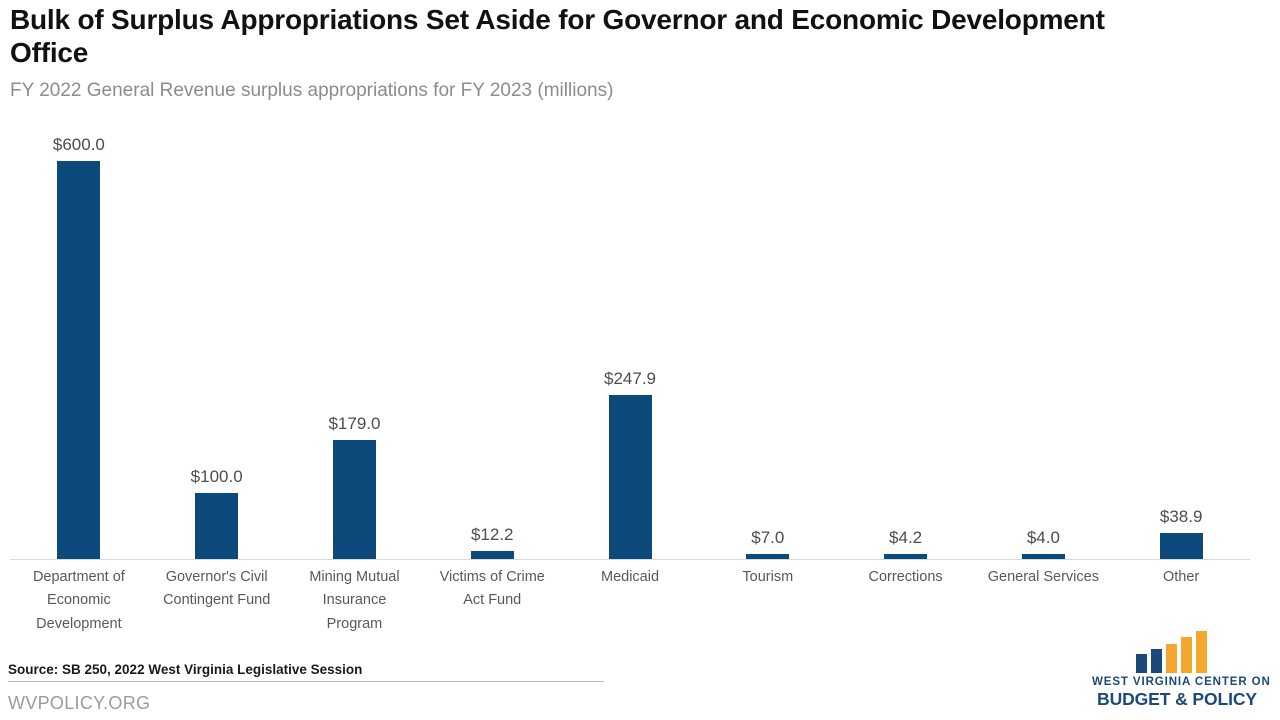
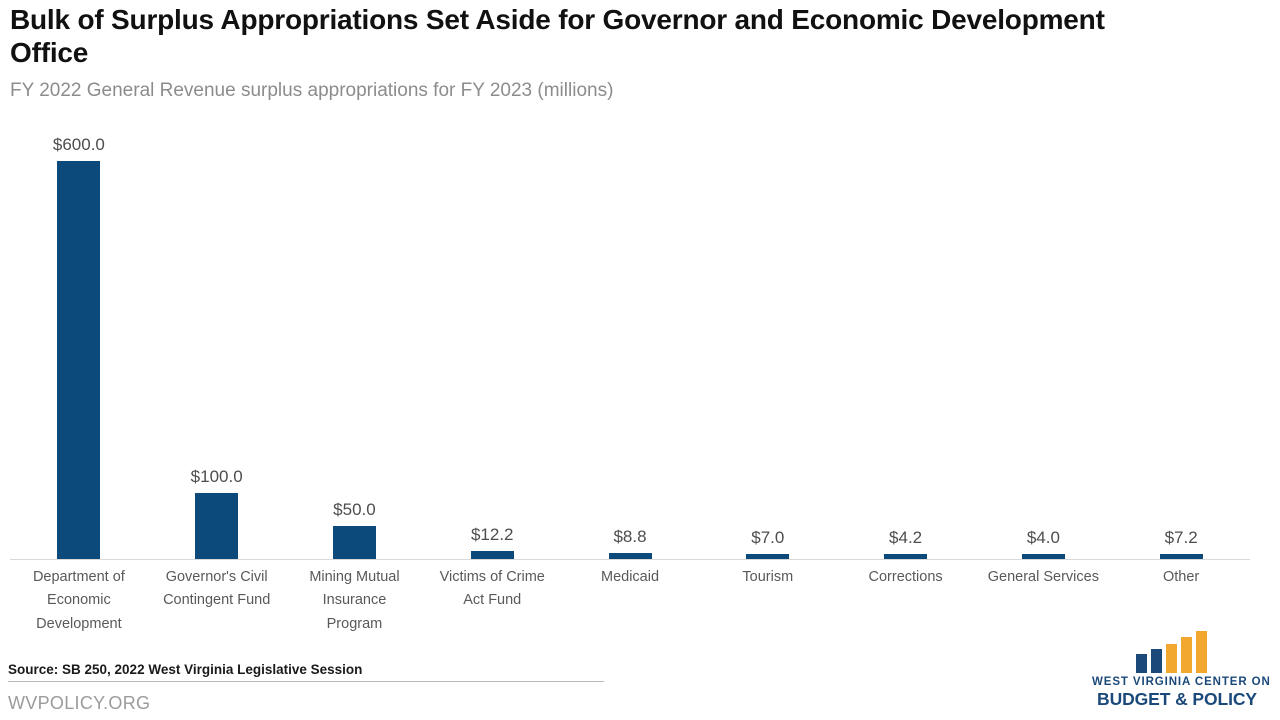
Mining Mutual Insurance Program: $179.0 -> $50.0
Medicaid: $247.9 -> $8.8
Other: $38.9 -> $7.2
